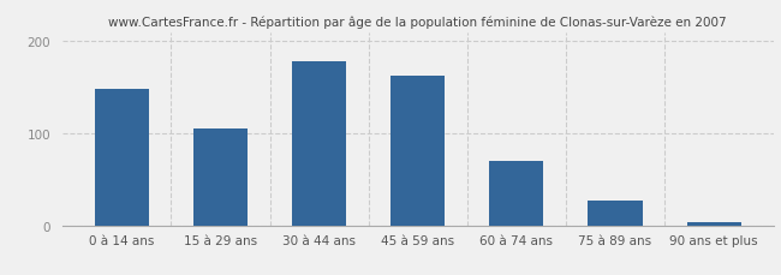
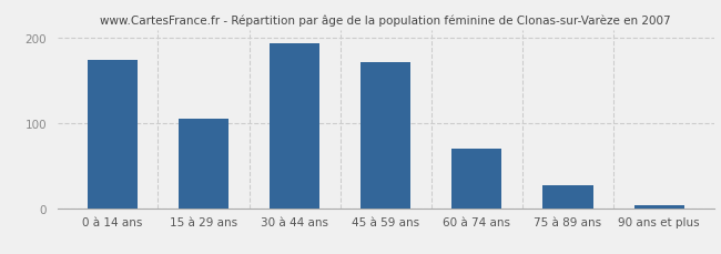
0 à 14 ans: 148 -> 174
30 à 44 ans: 178 -> 194
45 à 59 ans: 162 -> 172
